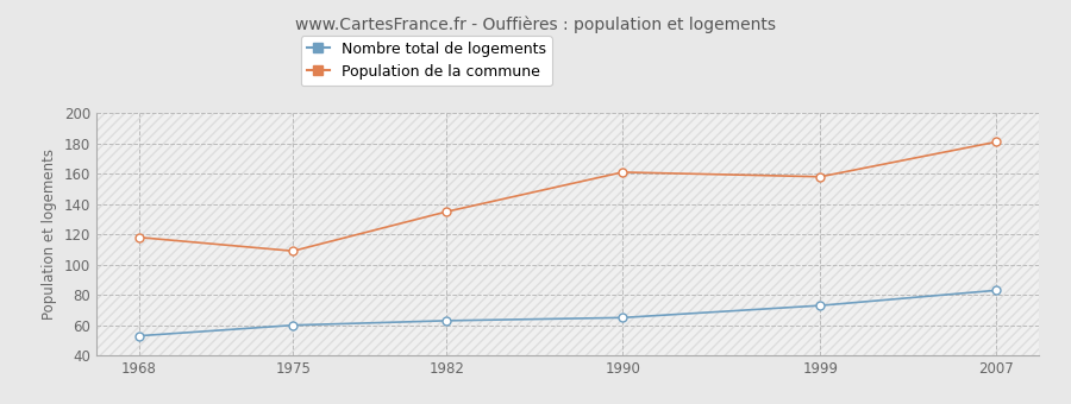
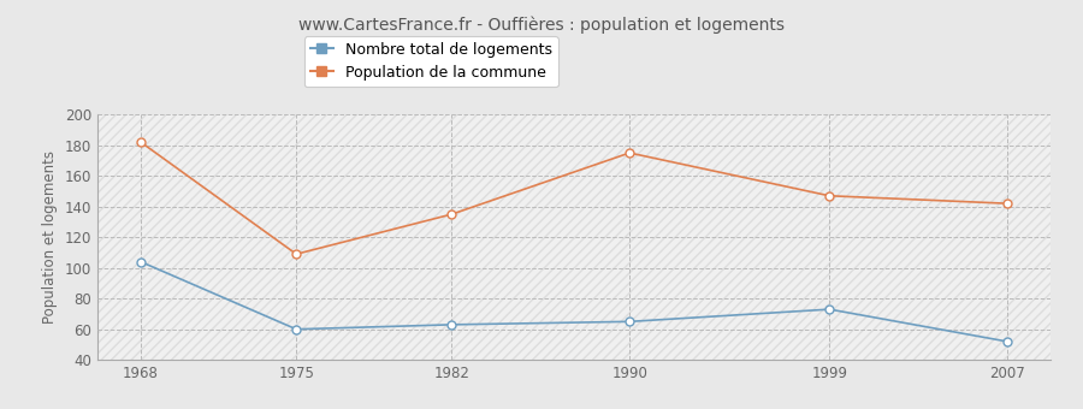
Nombre total de logements/1968: 53 -> 104
Population de la commune/1968: 118 -> 182
Population de la commune/1990: 161 -> 175
Population de la commune/1999: 158 -> 147
Nombre total de logements/2007: 83 -> 52
Population de la commune/2007: 181 -> 142
